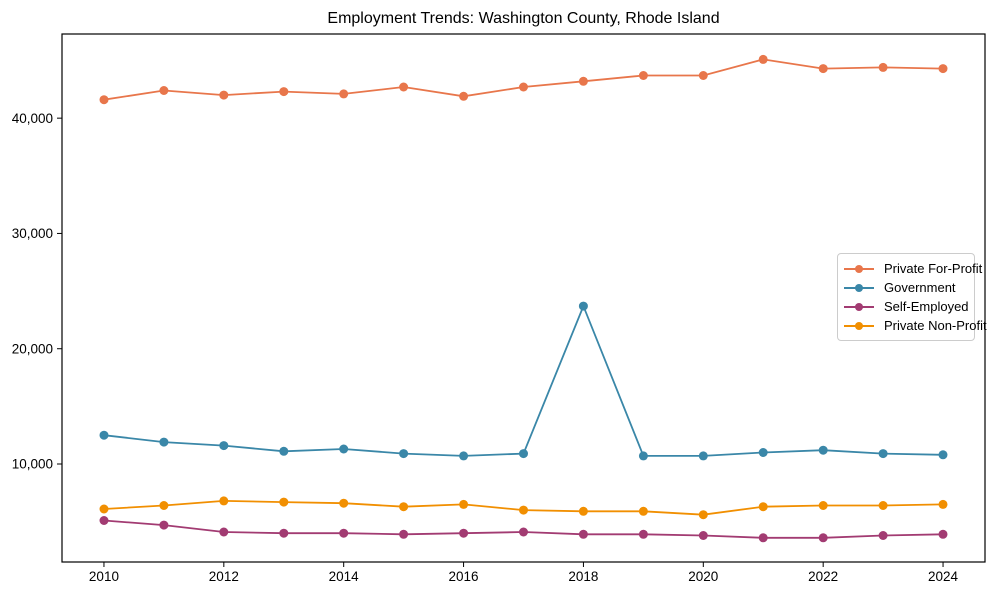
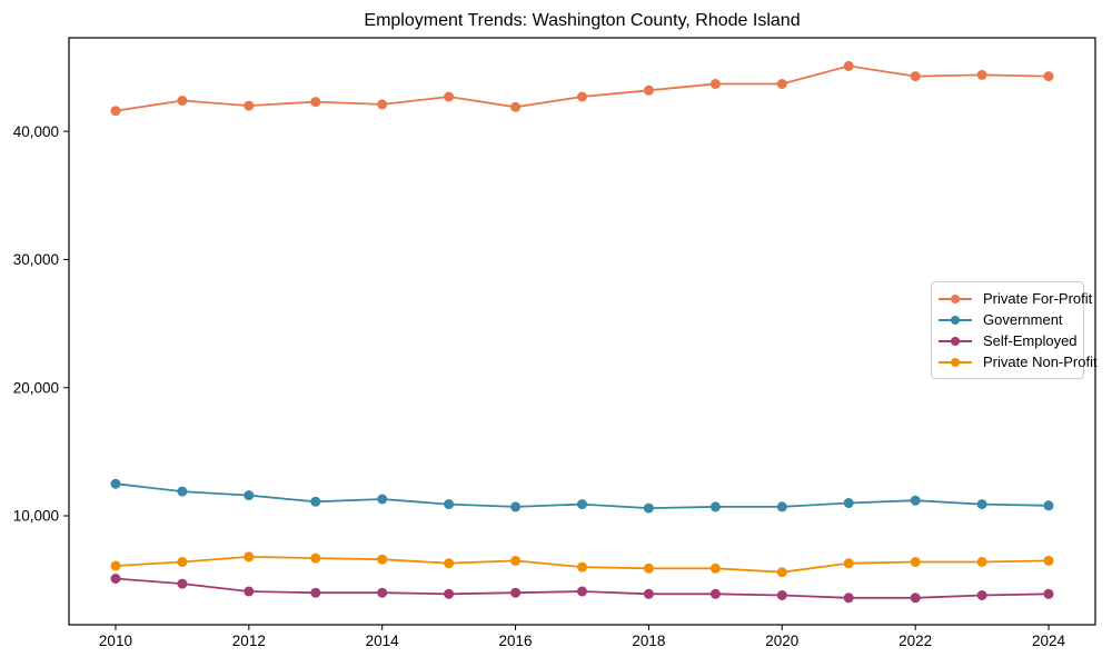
Government/2018: 23700 -> 10600
